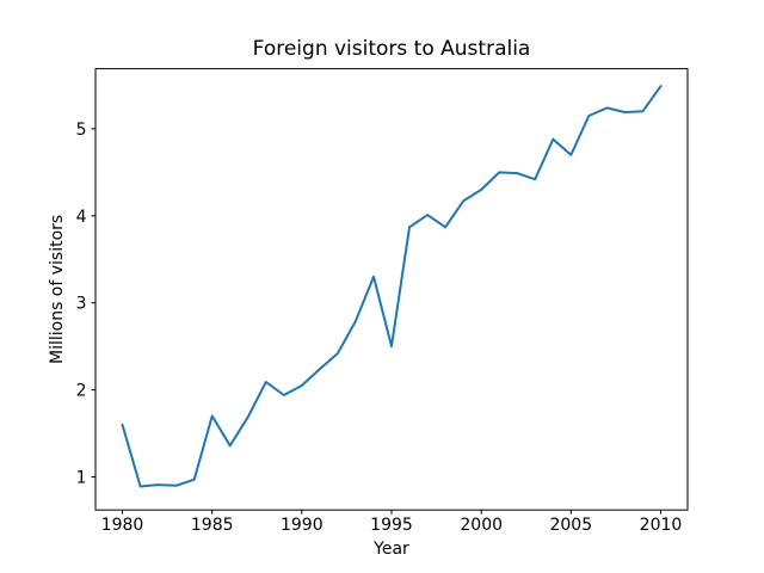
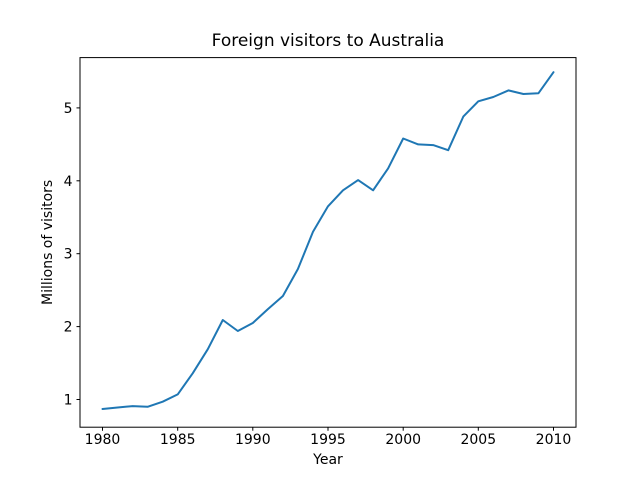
1980: 1.6 -> 0.9
1985: 1.7 -> 1.1
1995: 2.5 -> 3.6
2000: 4.3 -> 4.6
2005: 4.7 -> 5.1
